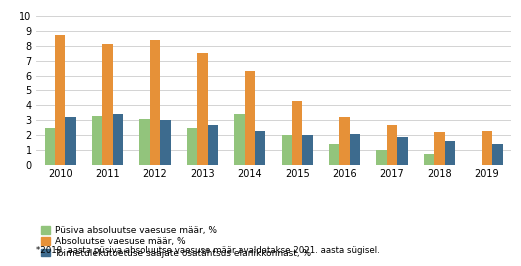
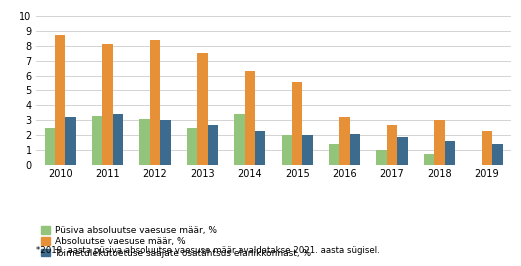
Absoluutse vaesuse määr, %/2015: 4.3 -> 5.6
Absoluutse vaesuse määr, %/2018: 2.2 -> 3.0
